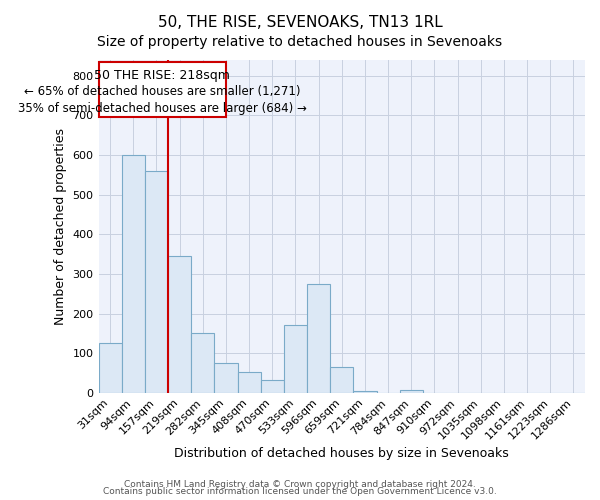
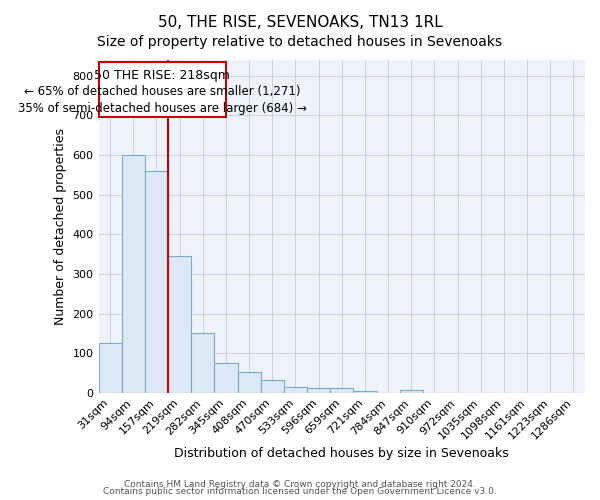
533sqm: 170 -> 15
596sqm: 275 -> 12
659sqm: 65 -> 12
